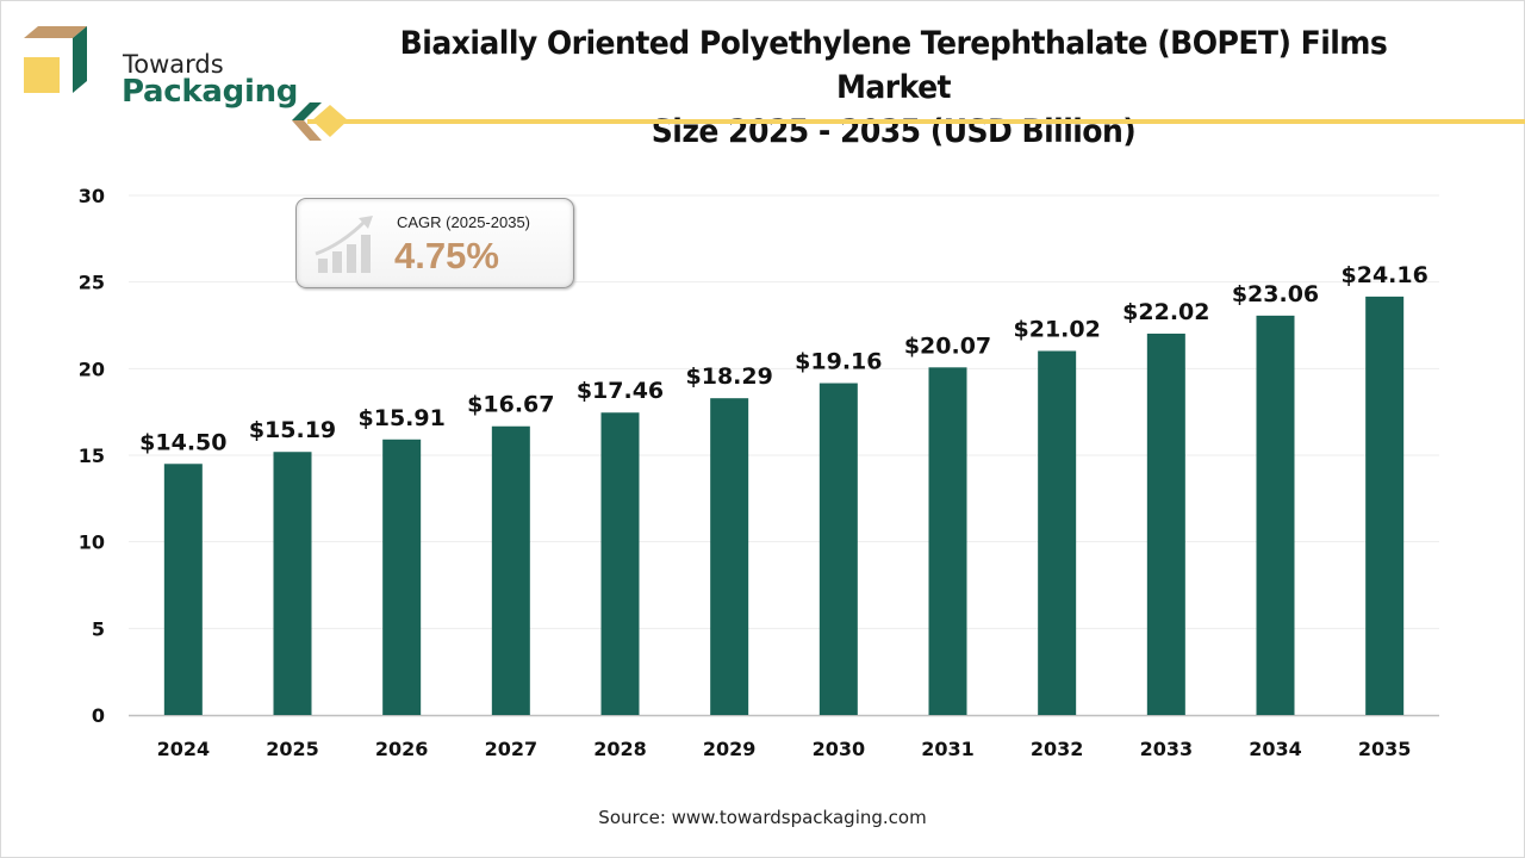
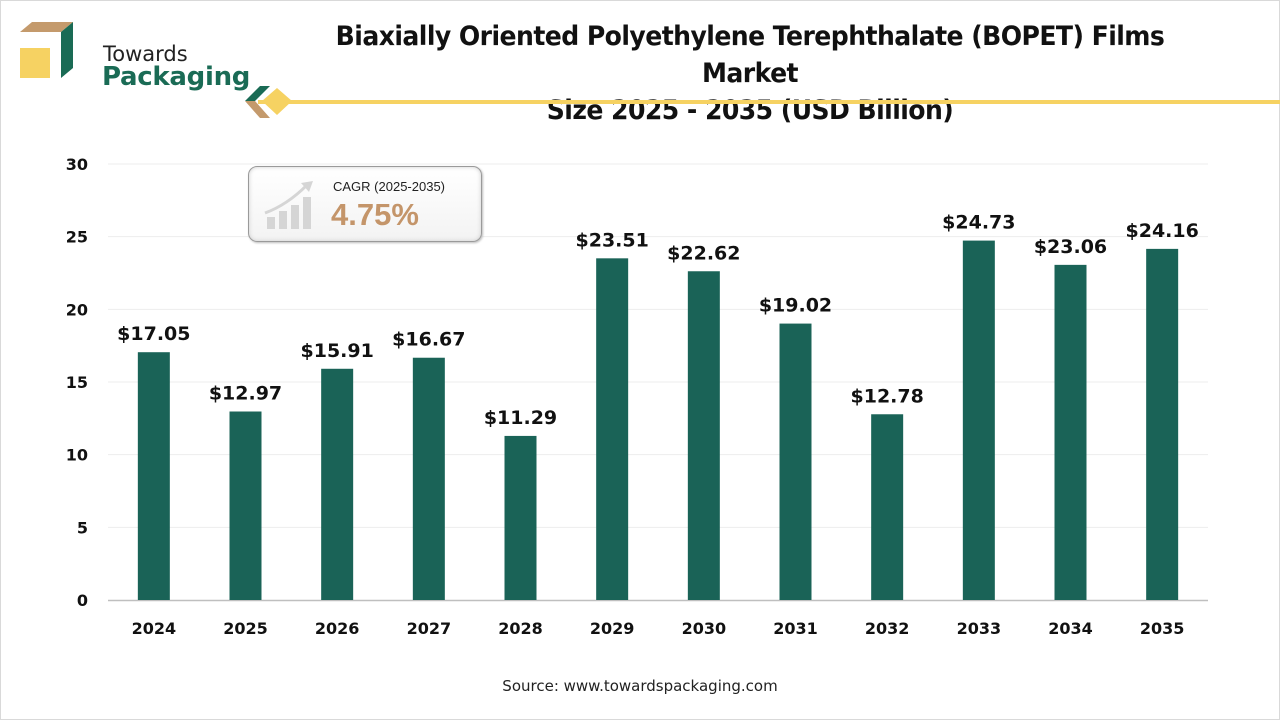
2024: $14.50 -> $17.05
2025: $15.19 -> $12.97
2028: $17.46 -> $11.29
2029: $18.29 -> $23.51
2030: $19.16 -> $22.62
2031: $20.07 -> $19.02
2032: $21.02 -> $12.78
2033: $22.02 -> $24.73
